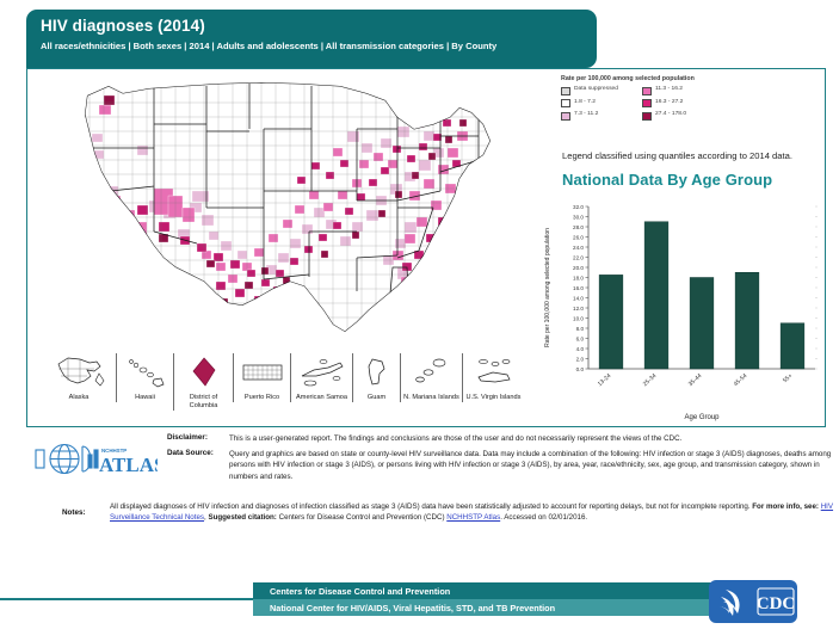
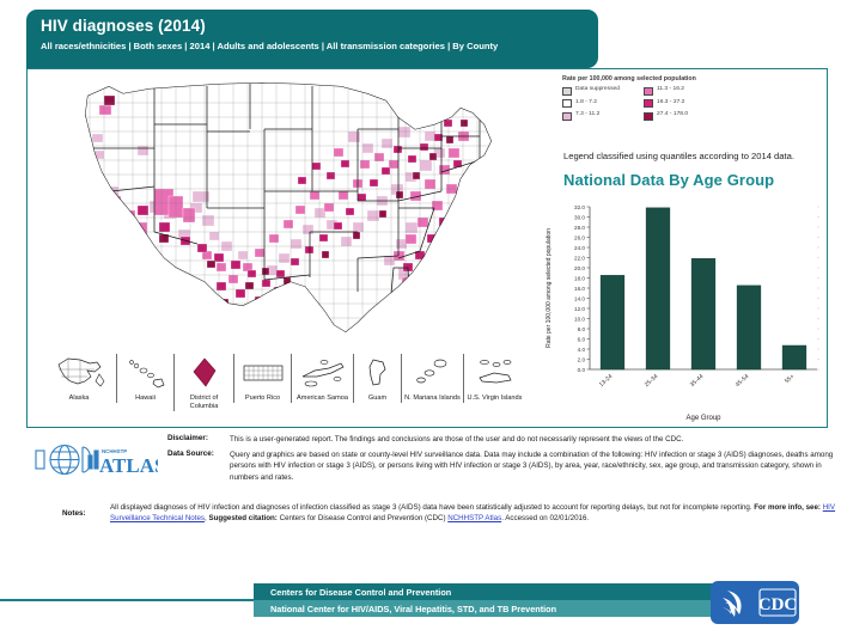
25-34: 29 -> 32
35-44: 18 -> 22
45-54: 19 -> 16
55+: 9 -> 5
